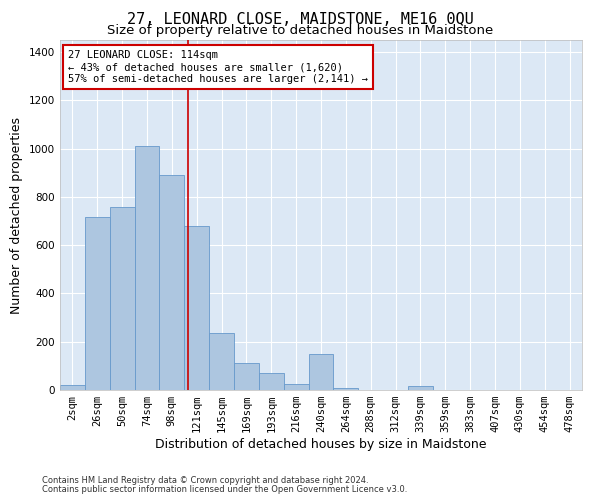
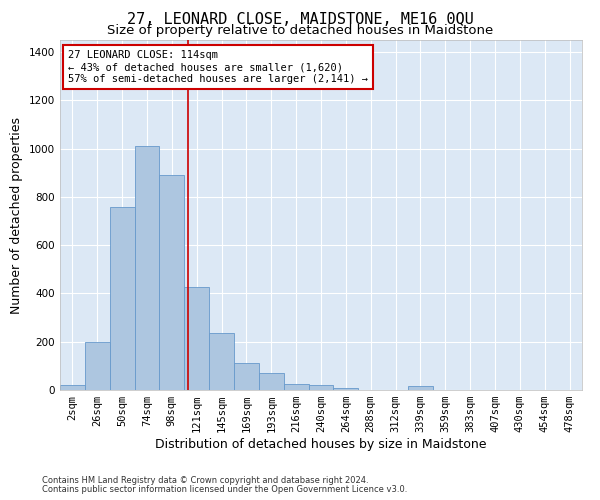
26sqm: 715 -> 200
121sqm: 680 -> 425
240sqm: 150 -> 20
